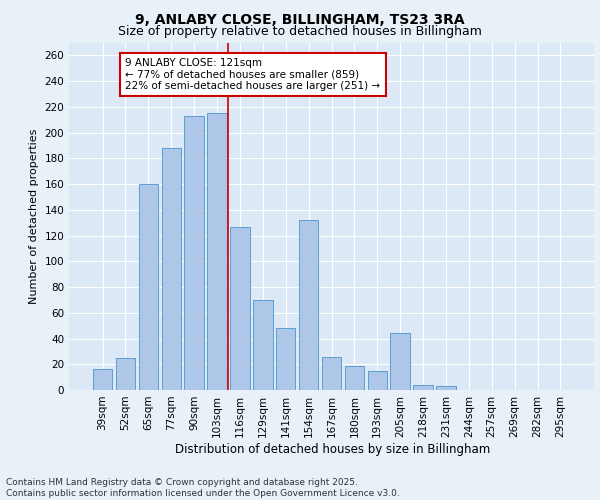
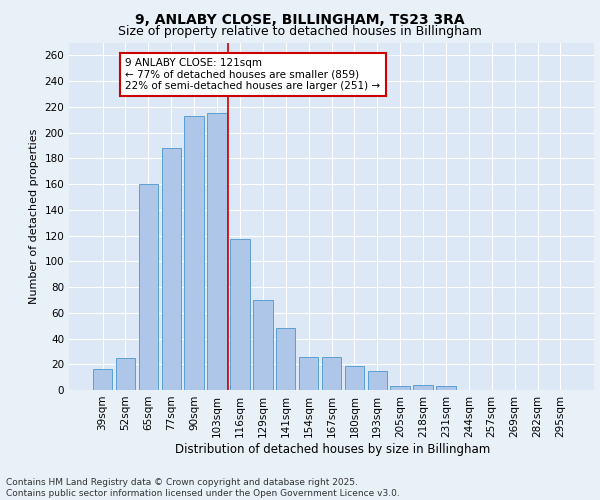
116sqm: 127 -> 117
154sqm: 132 -> 26
205sqm: 44 -> 3
